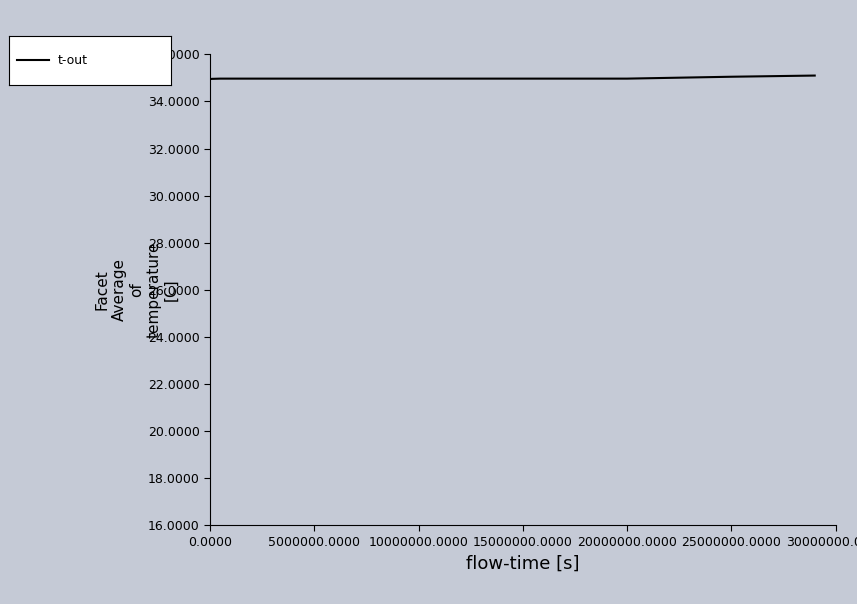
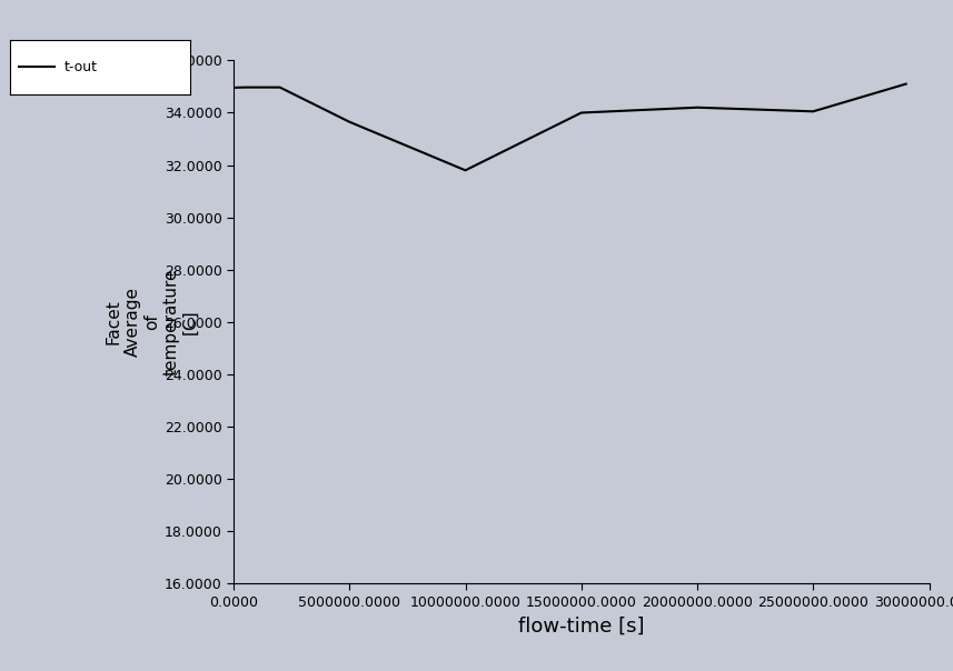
5000000.0000: 34.97 -> 33.65
10000000.0000: 34.97 -> 31.80
15000000.0000: 34.97 -> 34.00
20000000.0000: 34.97 -> 34.20
25000000.0000: 35.05 -> 34.05
